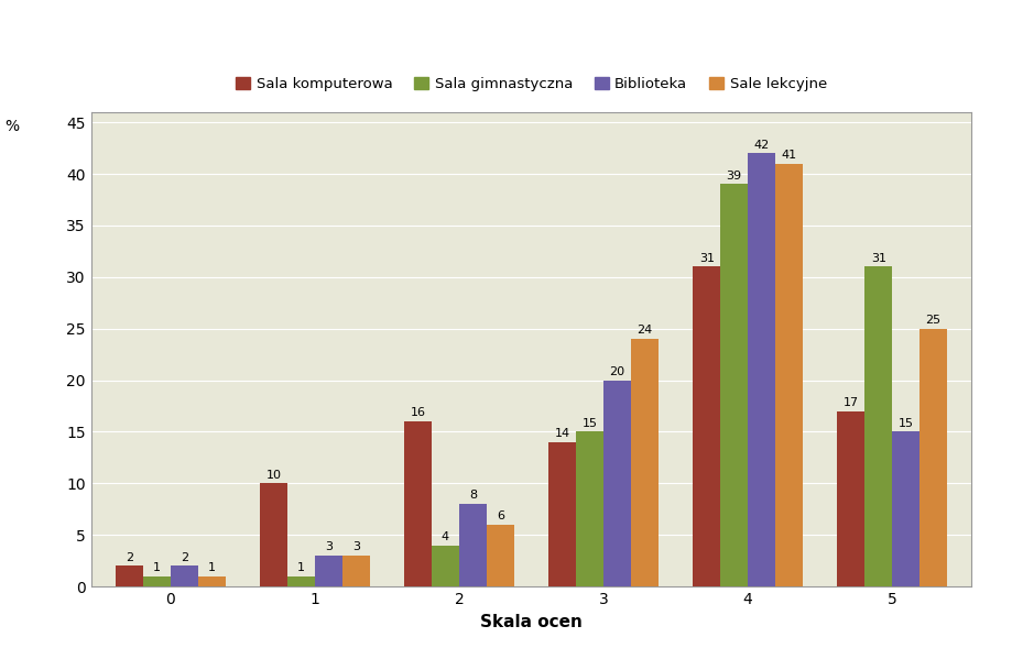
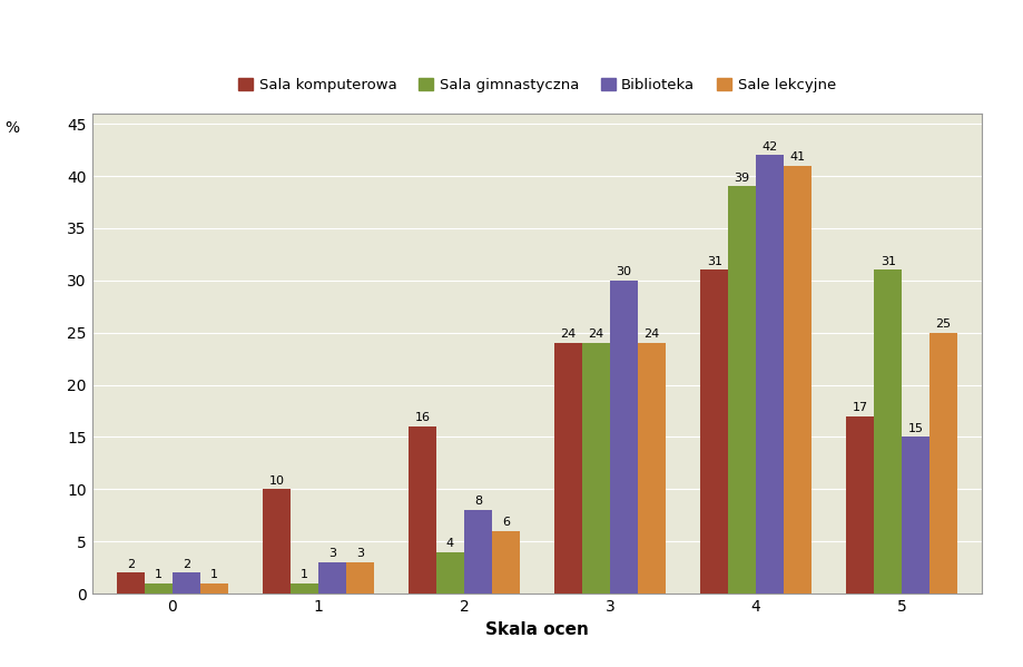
Sala komputerowa/3: 14 -> 24
Sala gimnastyczna/3: 15 -> 24
Biblioteka/3: 20 -> 30
